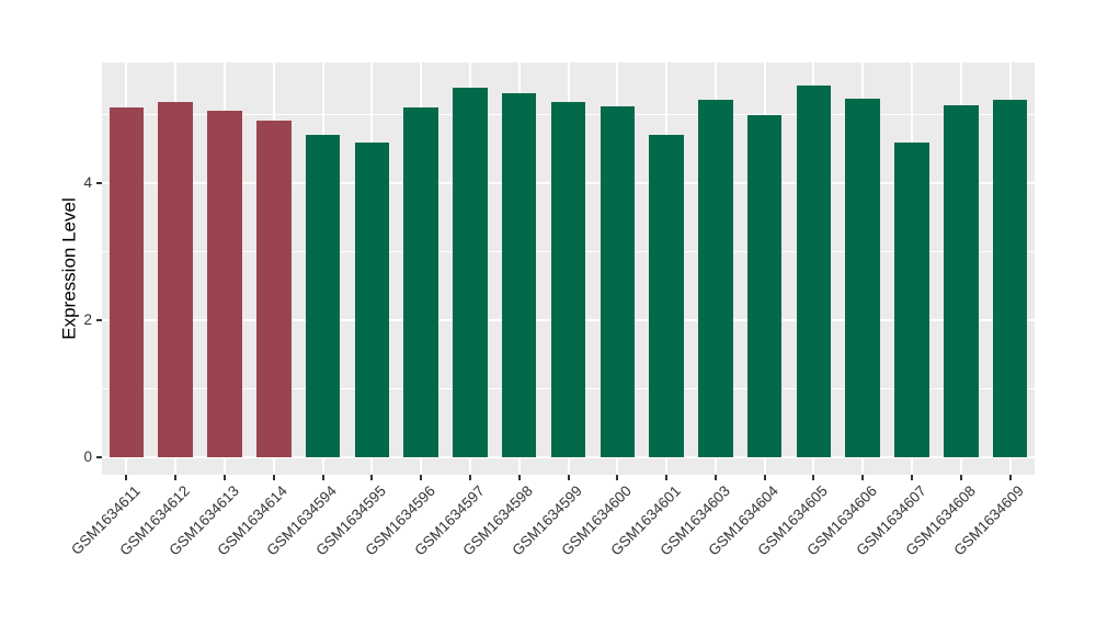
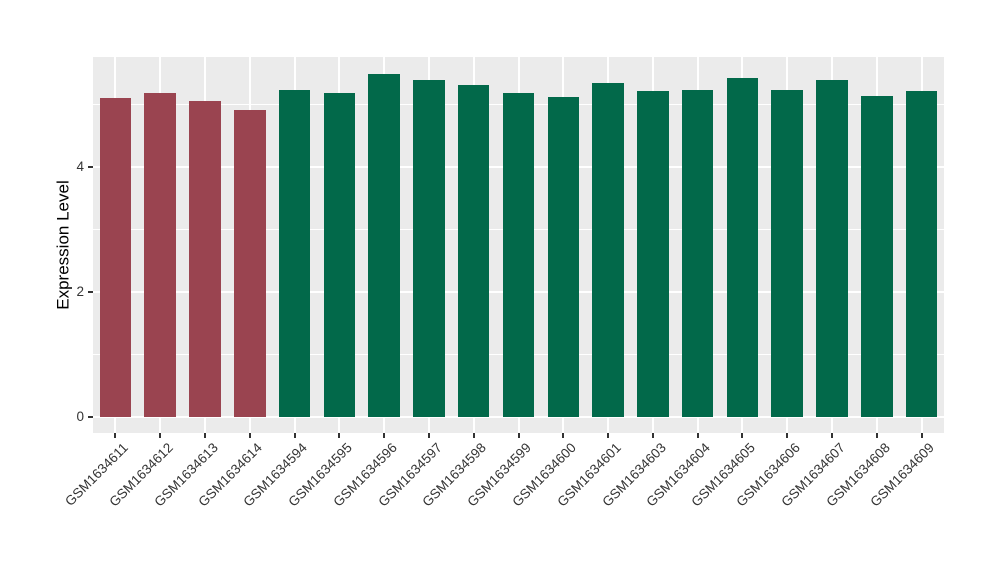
GSM1634594: 4.7 -> 5.2
GSM1634595: 4.6 -> 5.2
GSM1634596: 5.1 -> 5.5
GSM1634601: 4.7 -> 5.3
GSM1634604: 5.0 -> 5.2
GSM1634607: 4.6 -> 5.4
